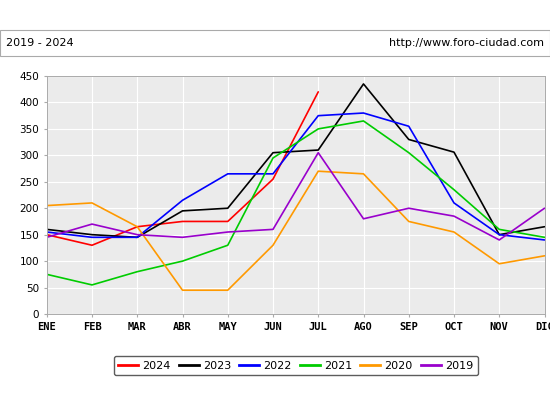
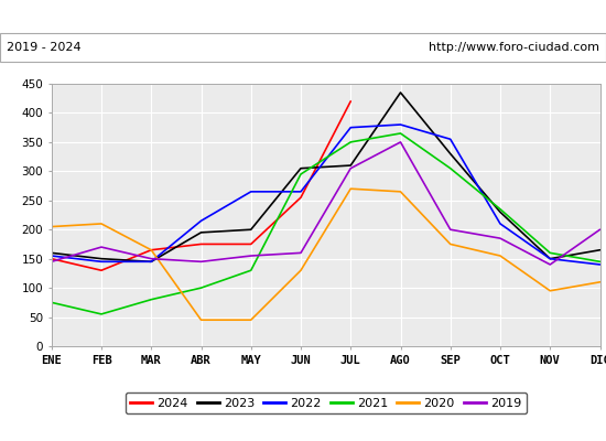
2019/AGO: 180 -> 350
2023/OCT: 306 -> 230
